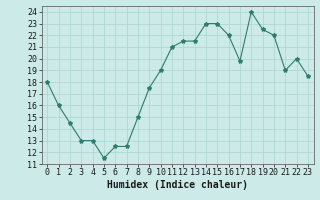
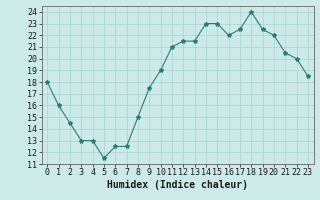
17: 19.8 -> 22.5
21: 19.0 -> 20.5
